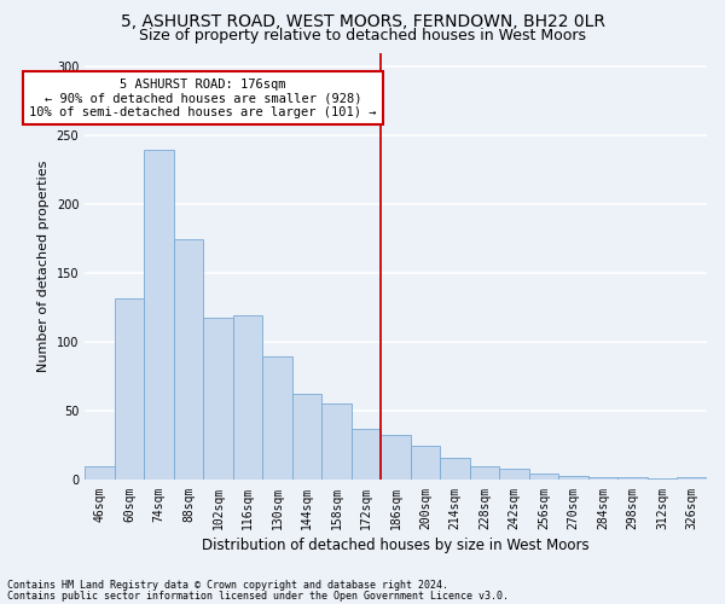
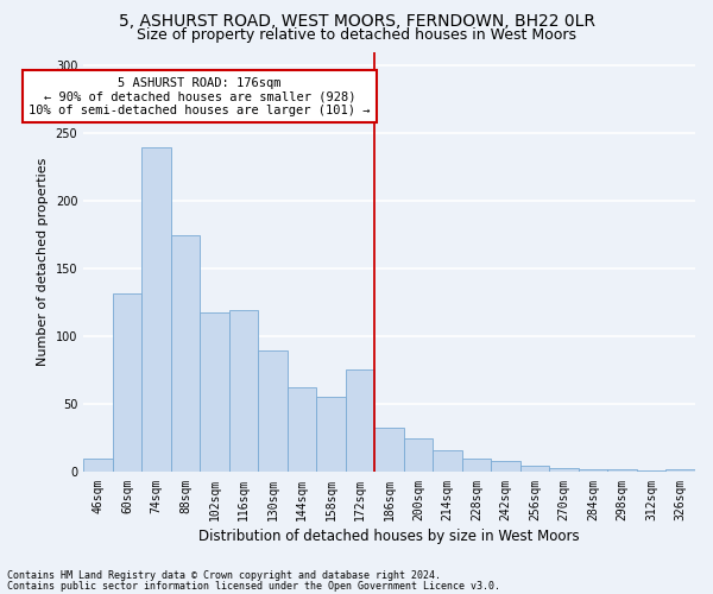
172sqm: 37 -> 76
